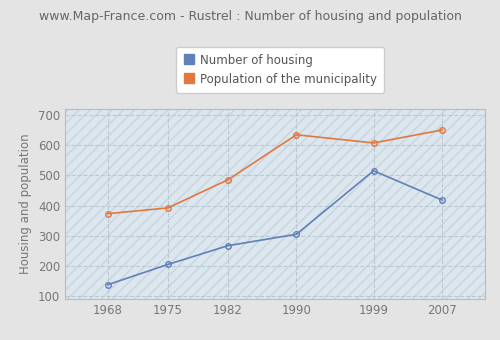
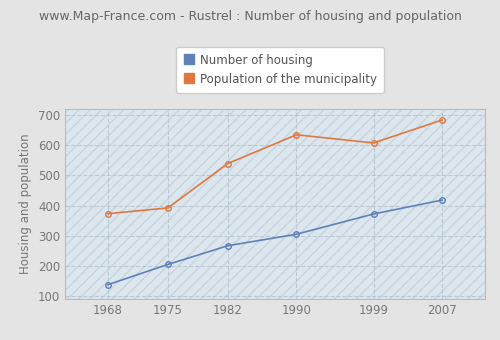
Population of the municipality/1982: 485 -> 539
Number of housing/1999: 515 -> 372
Population of the municipality/2007: 650 -> 683
